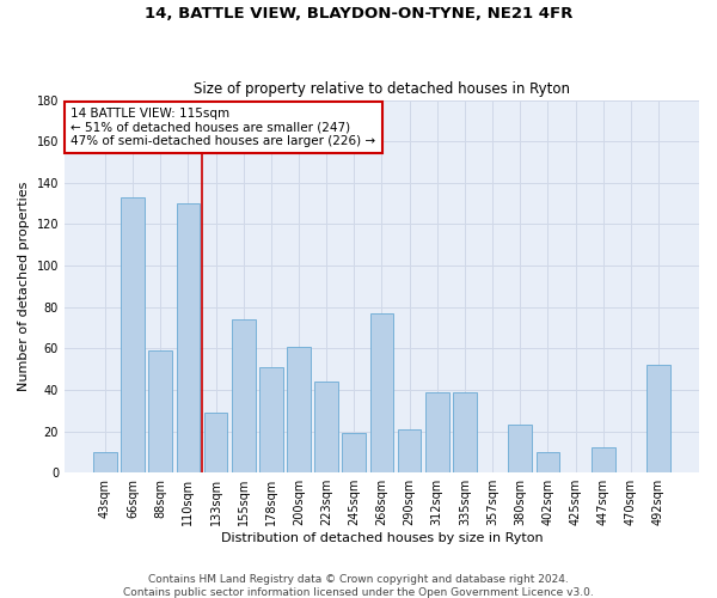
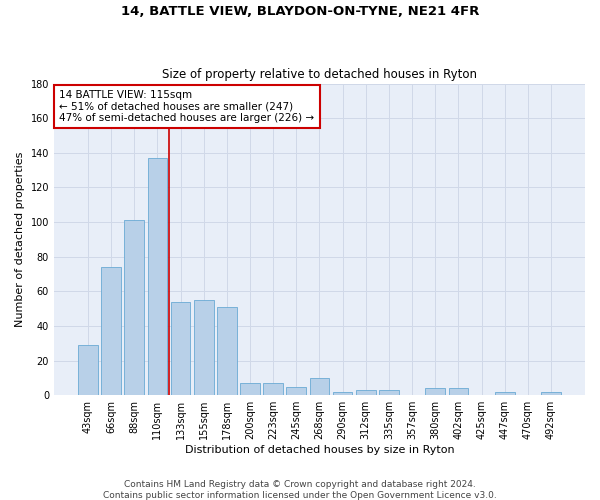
43sqm: 10 -> 29
66sqm: 133 -> 74
88sqm: 59 -> 101
110sqm: 130 -> 137
133sqm: 29 -> 54
155sqm: 74 -> 55
200sqm: 61 -> 7
223sqm: 44 -> 7
245sqm: 19 -> 5
268sqm: 77 -> 10
290sqm: 21 -> 2
312sqm: 39 -> 3
335sqm: 39 -> 3
380sqm: 23 -> 4
402sqm: 10 -> 4
447sqm: 12 -> 2
492sqm: 52 -> 2
